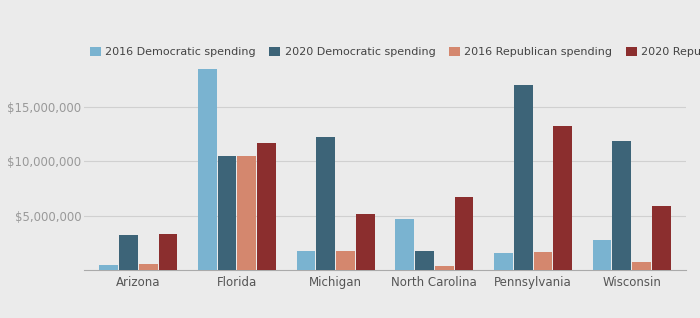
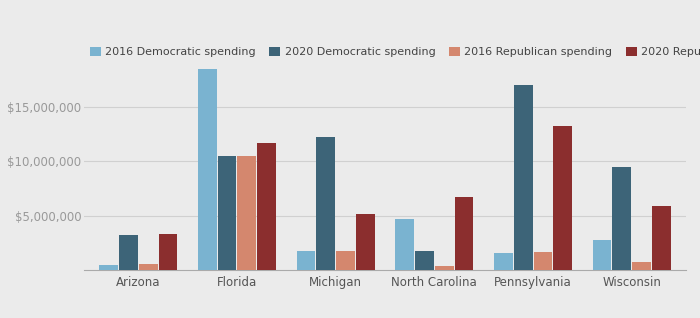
2020 Democratic spending/Wisconsin: $11,900,000 -> $9,500,000
